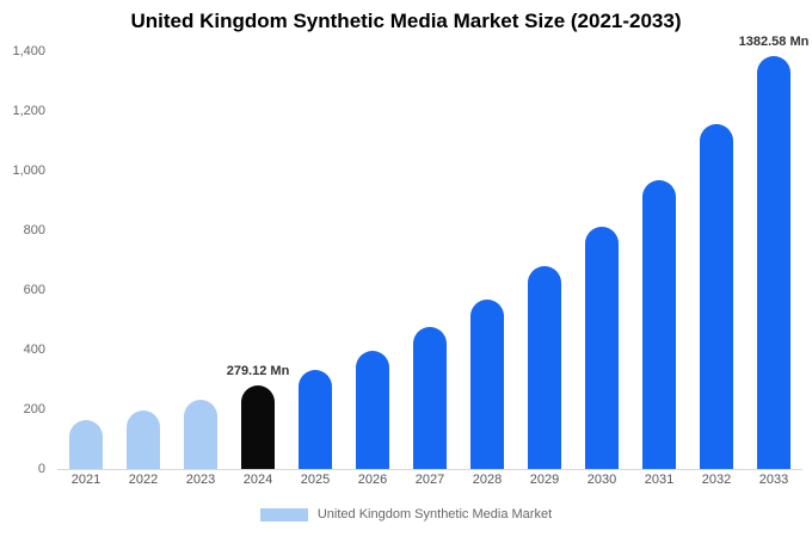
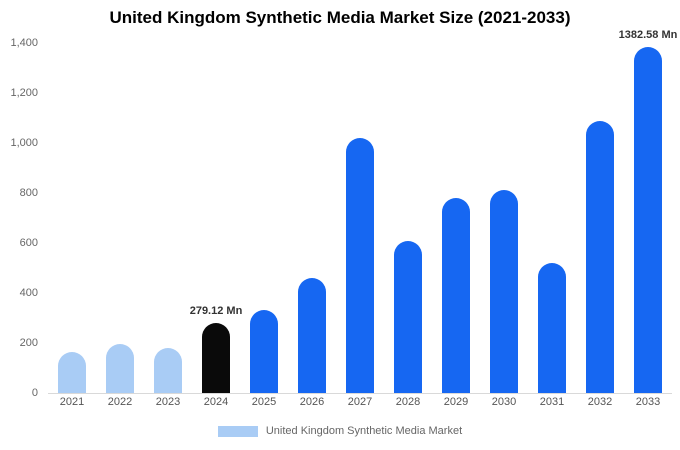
2023: 230 -> 180
2026: 400 -> 460
2027: 480 -> 1020
2028: 570 -> 610
2029: 680 -> 780
2031: 970 -> 520
2032: 1160 -> 1090
